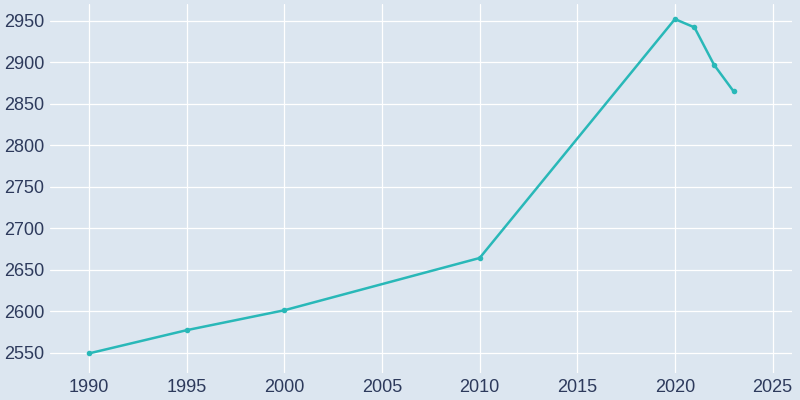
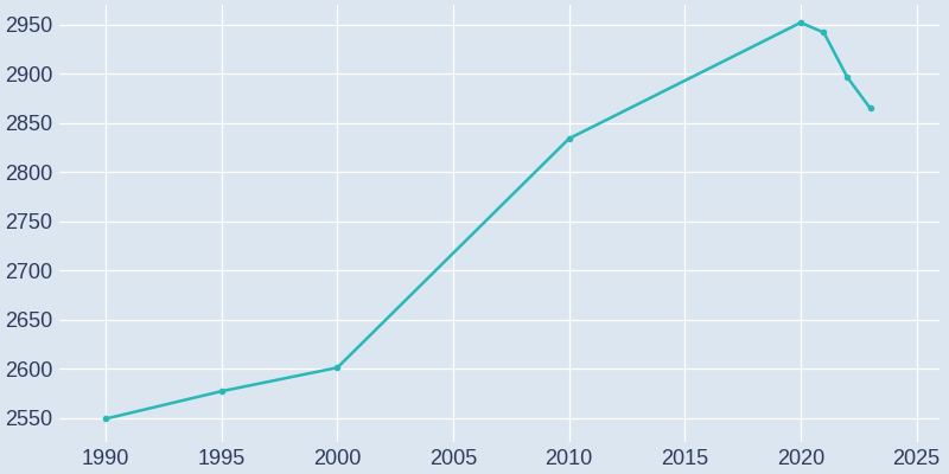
2010: 2664 -> 2834
